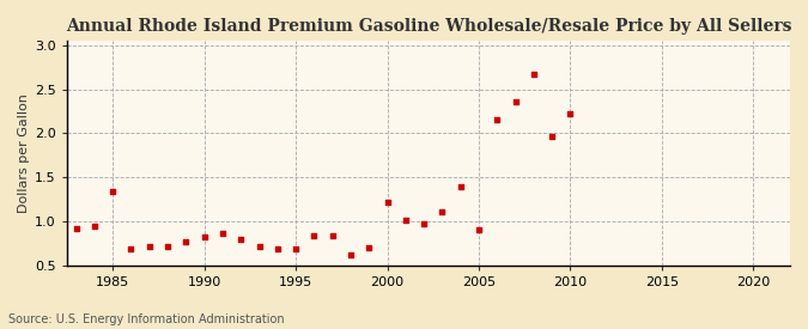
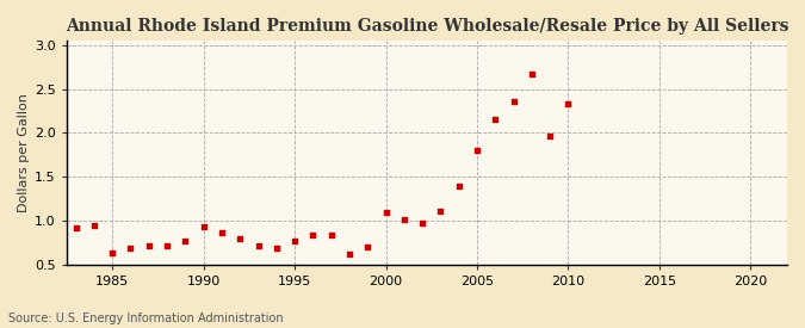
1985: 1.34 -> 0.63
1990: 0.82 -> 0.93
1995: 0.68 -> 0.77
2000: 1.22 -> 1.10
2005: 0.90 -> 1.80
2010: 2.22 -> 2.33
